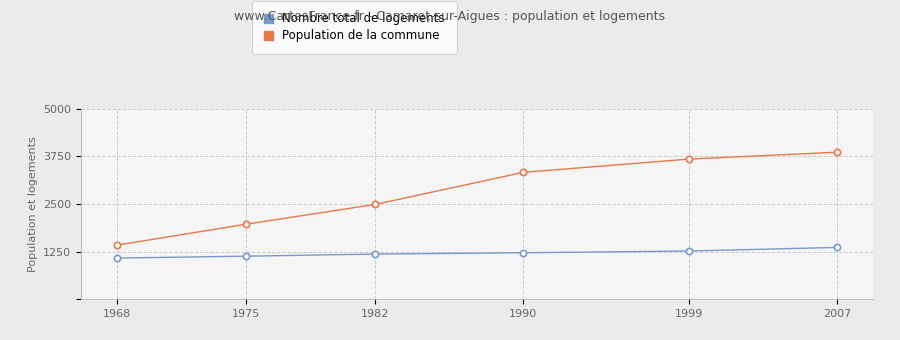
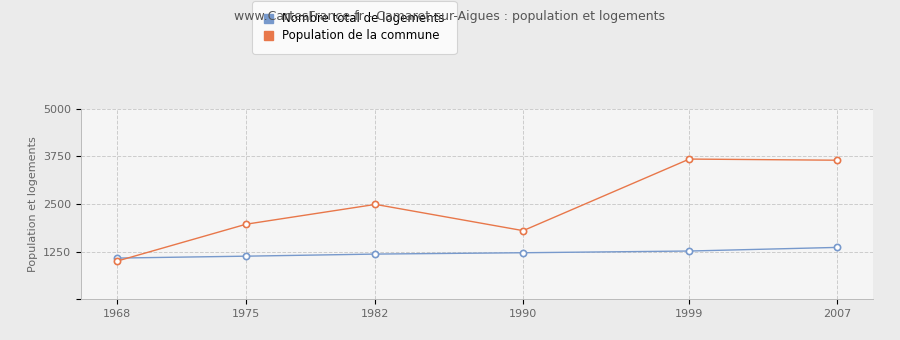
Population de la commune/1968: 1420 -> 1000
Population de la commune/1990: 3330 -> 1800
Population de la commune/2007: 3860 -> 3650
